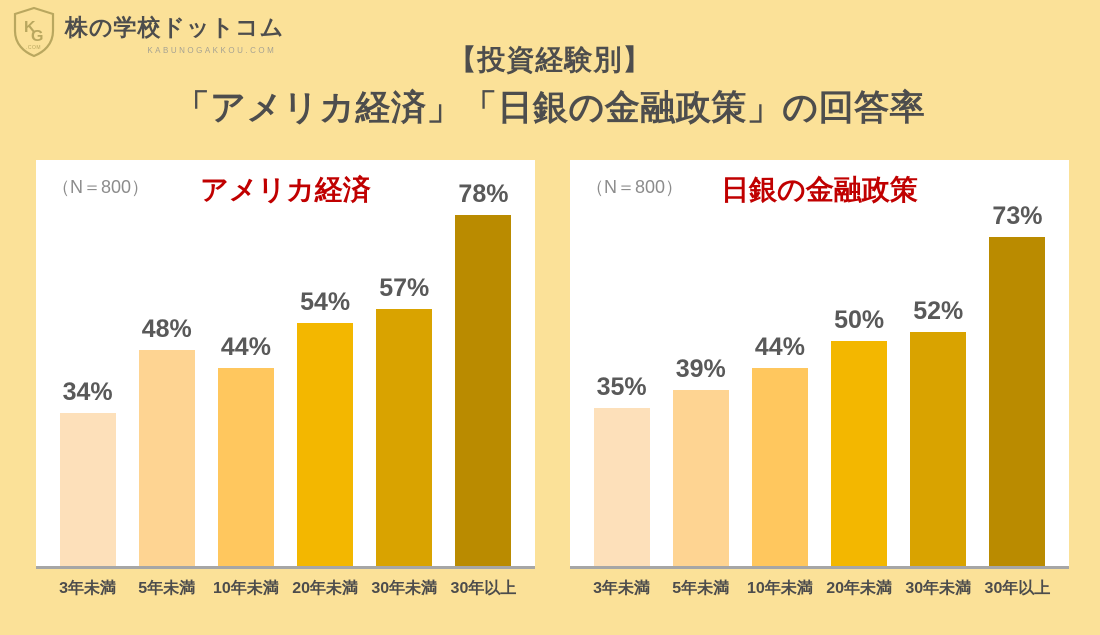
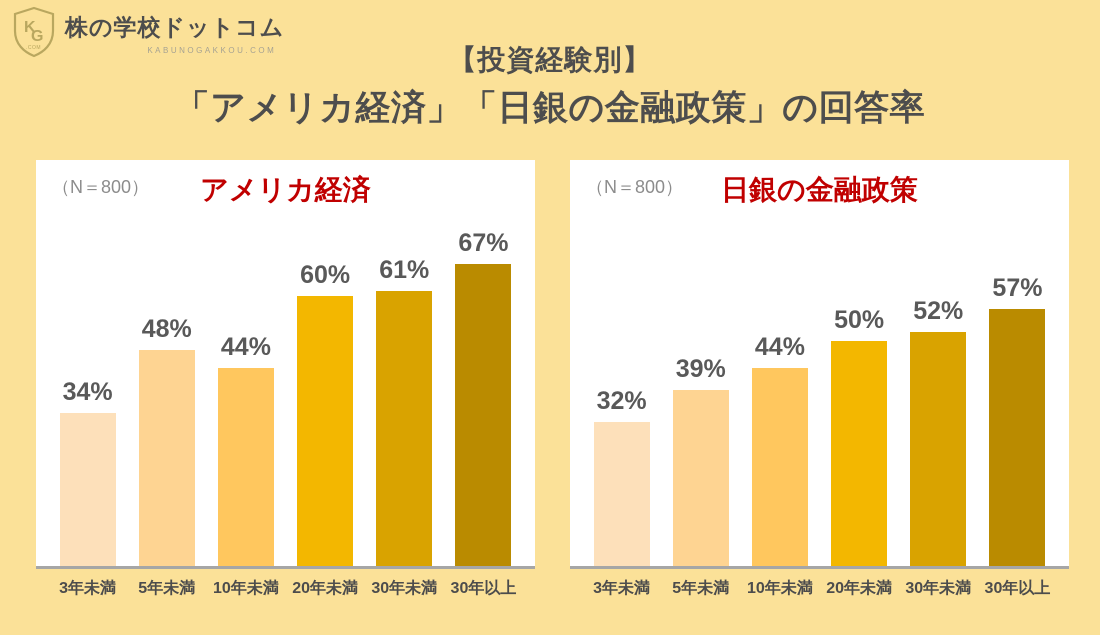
アメリカ経済/20年未満: 54% -> 60%
アメリカ経済/30年未満: 57% -> 61%
アメリカ経済/30年以上: 78% -> 67%
日銀の金融政策/3年未満: 35% -> 32%
日銀の金融政策/30年以上: 73% -> 57%
